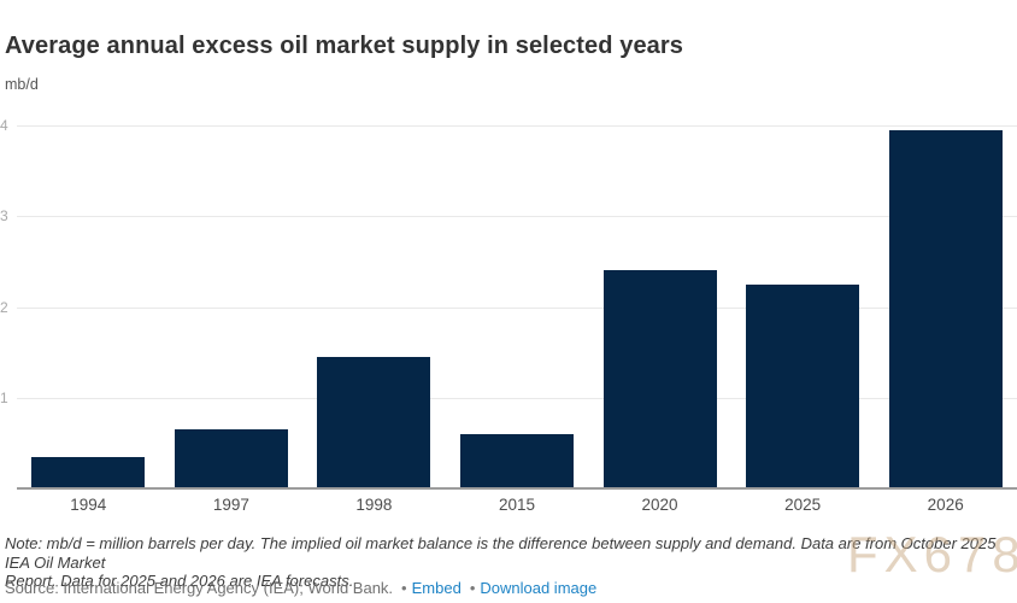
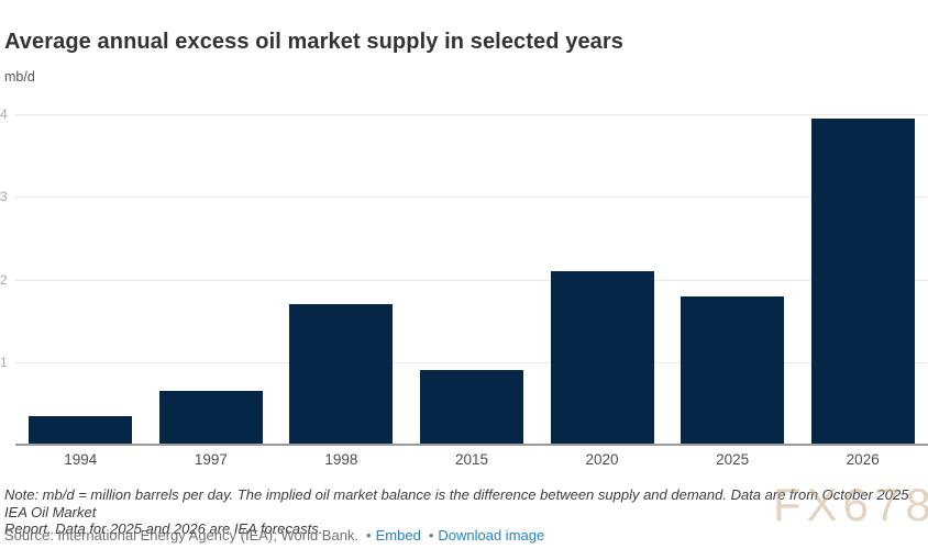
1998: 1.4 -> 1.7
2015: 0.6 -> 0.9
2020: 2.4 -> 2.1
2025: 2.2 -> 1.8
